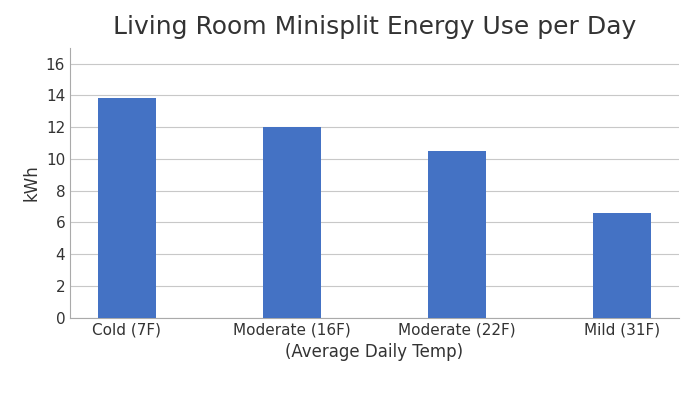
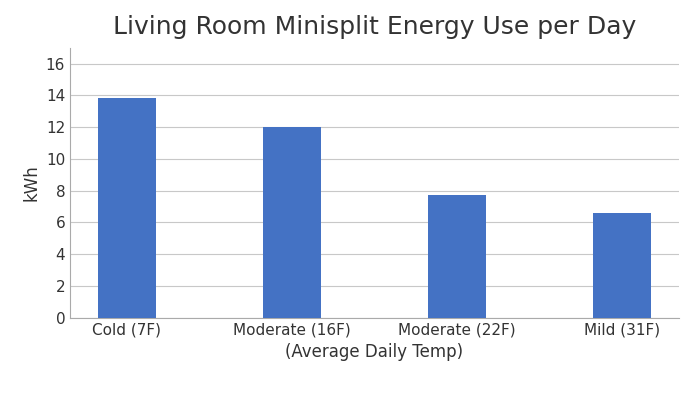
Moderate (22F): 10.5 -> 7.7
